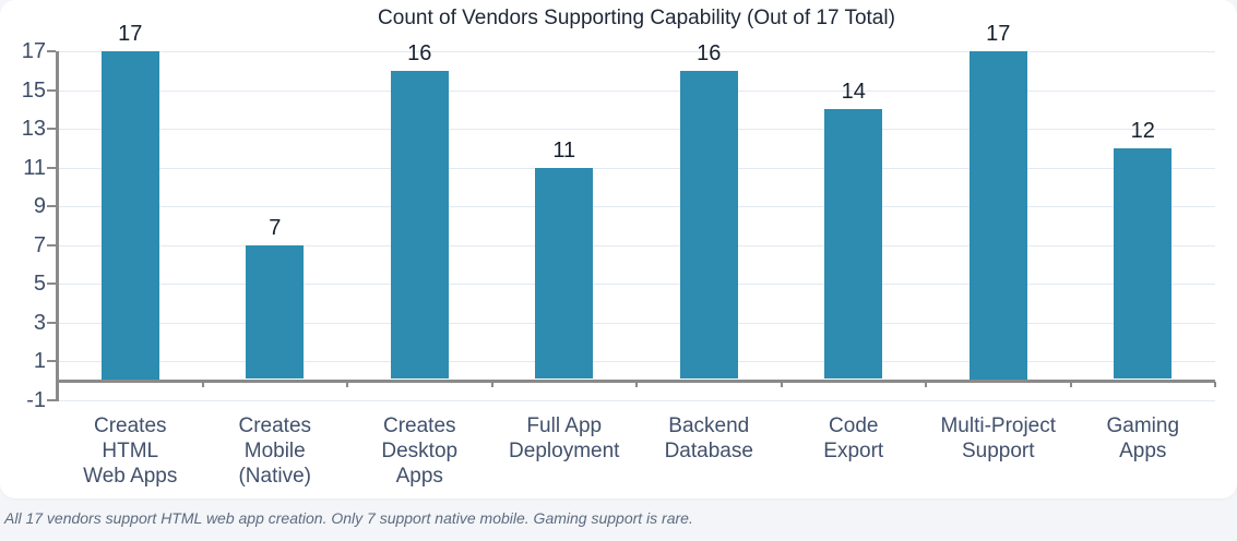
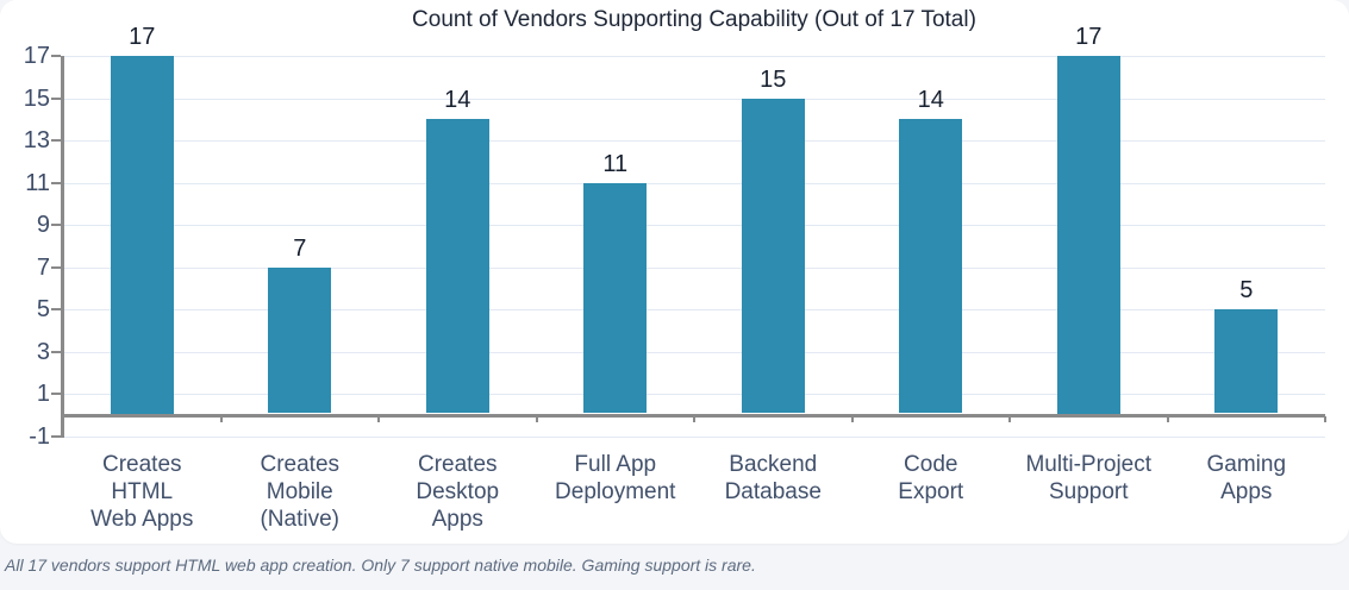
Creates Desktop Apps: 16 -> 14
Backend Database: 16 -> 15
Gaming Apps: 12 -> 5
